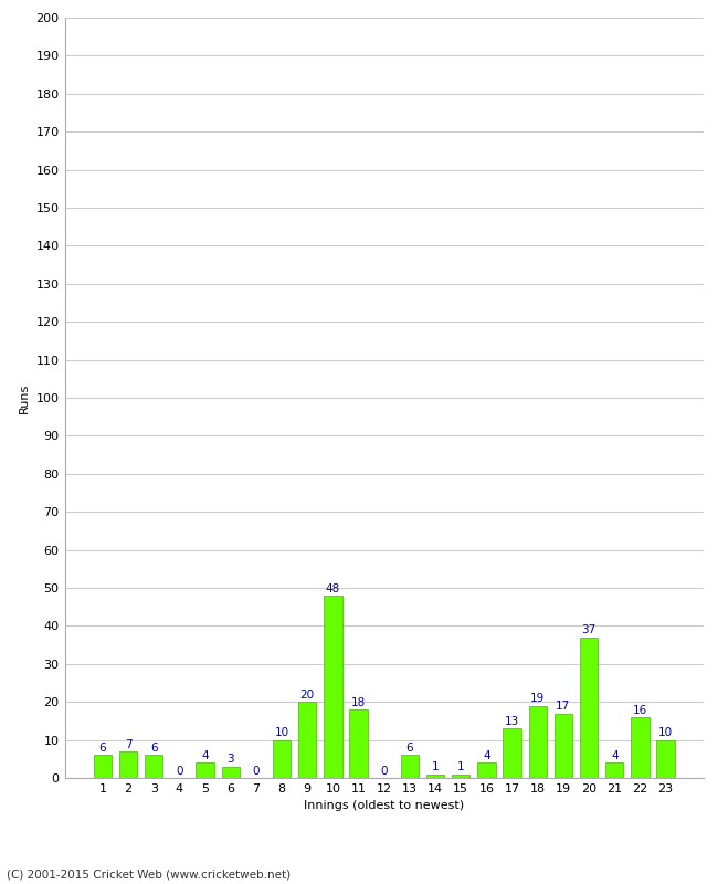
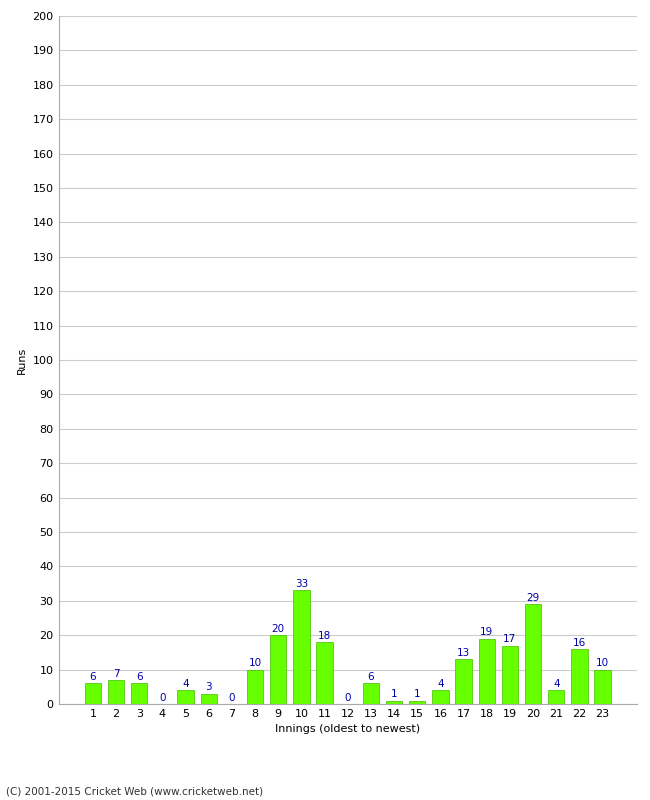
10: 48 -> 33
20: 37 -> 29
